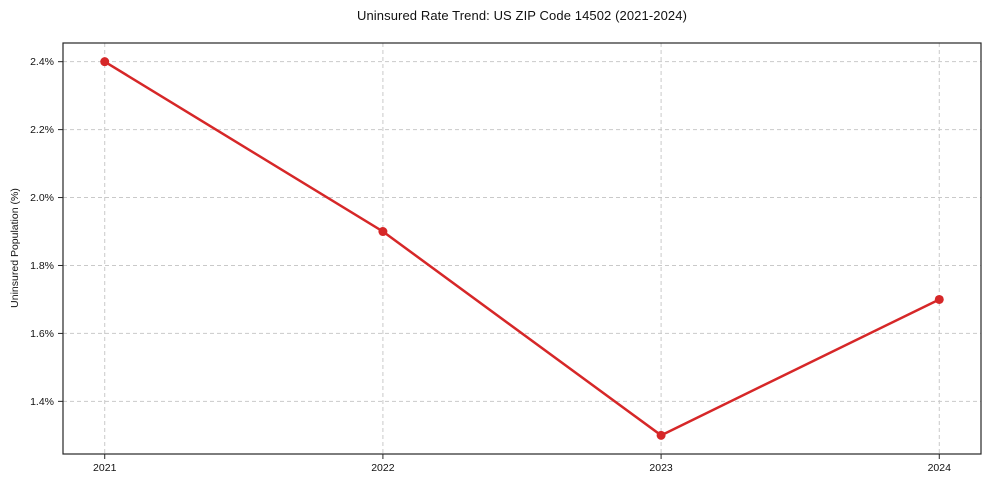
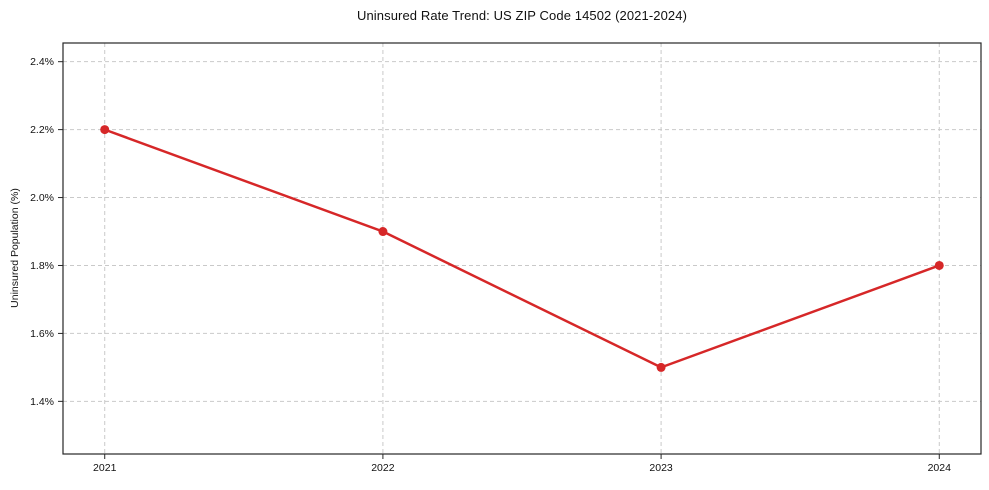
2021: 2.4% -> 2.2%
2023: 1.3% -> 1.5%
2024: 1.7% -> 1.8%
